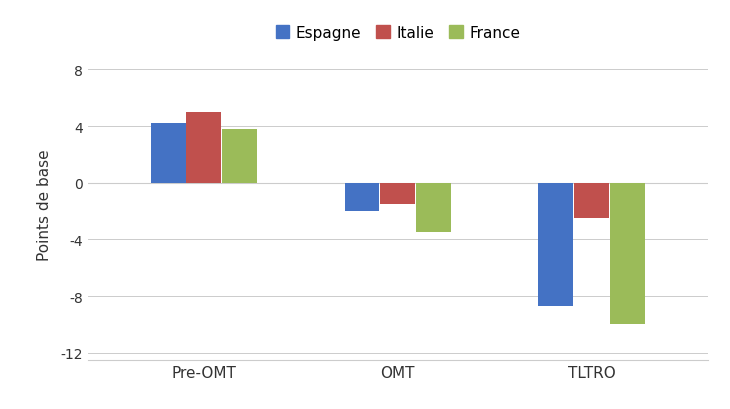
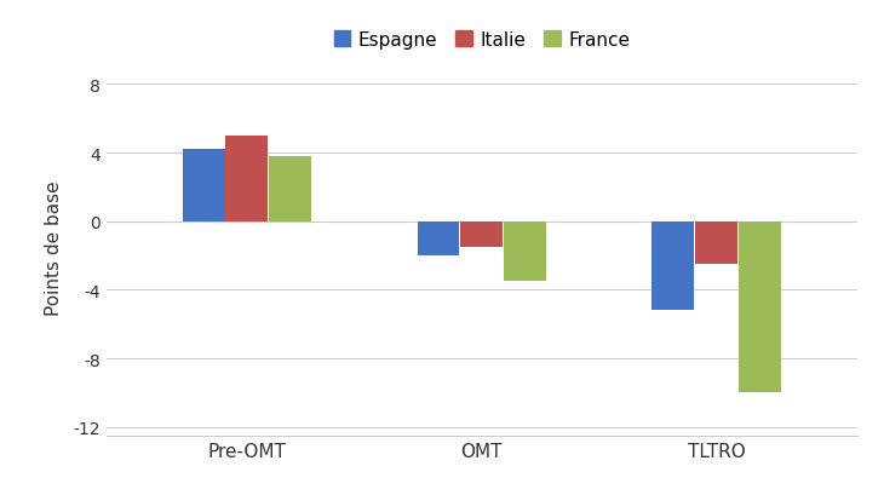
Espagne/TLTRO: -8.7 -> -5.2
